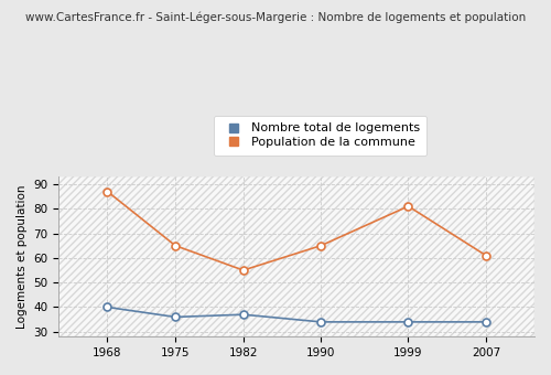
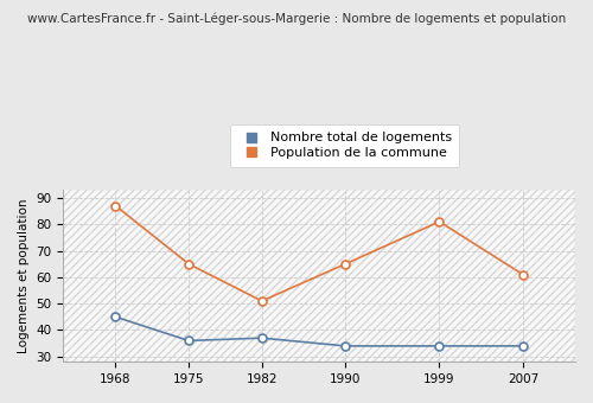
Nombre total de logements/1968: 40 -> 45
Population de la commune/1982: 55 -> 51
